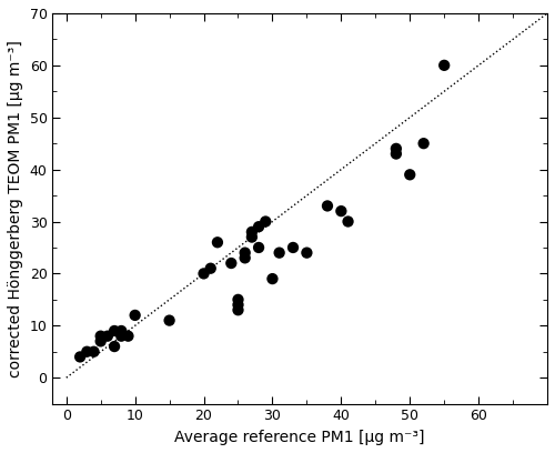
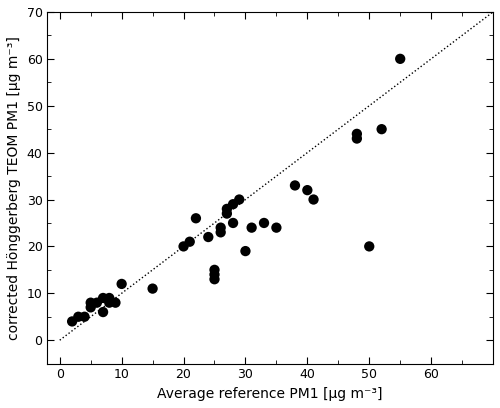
50: 39 -> 20
